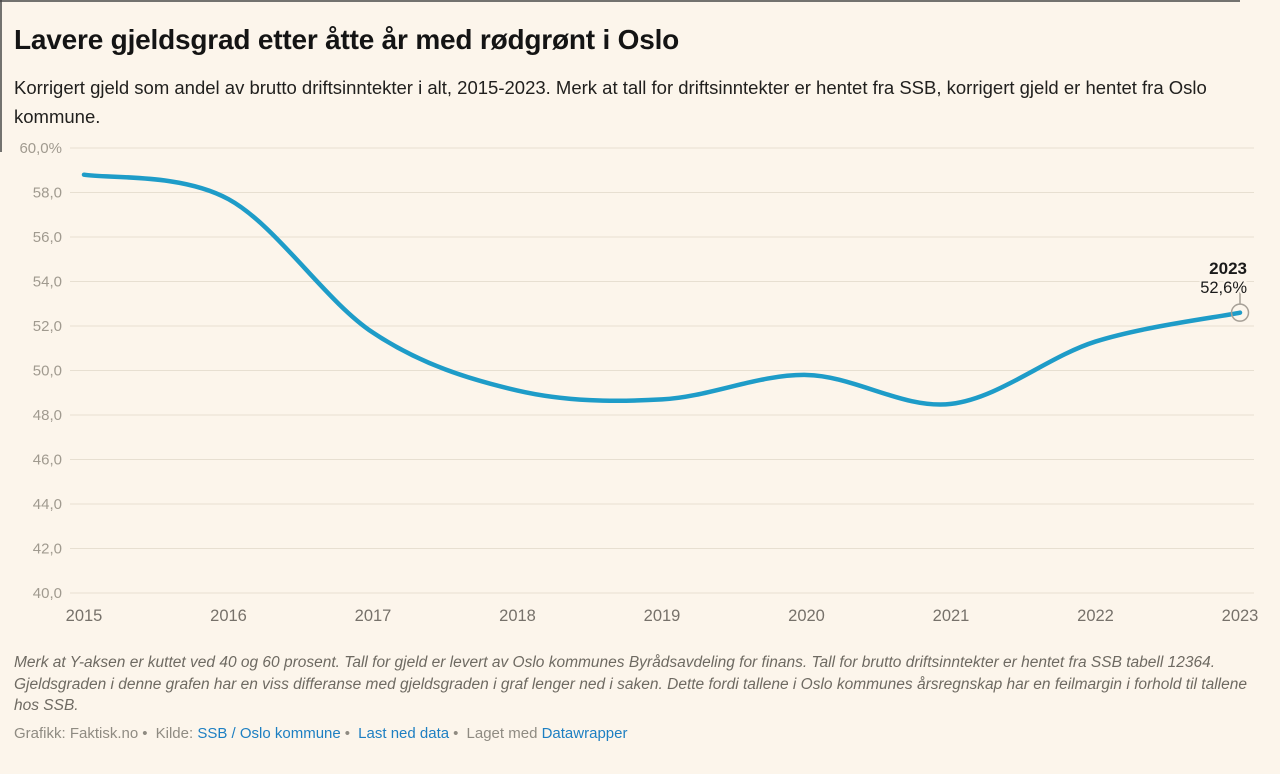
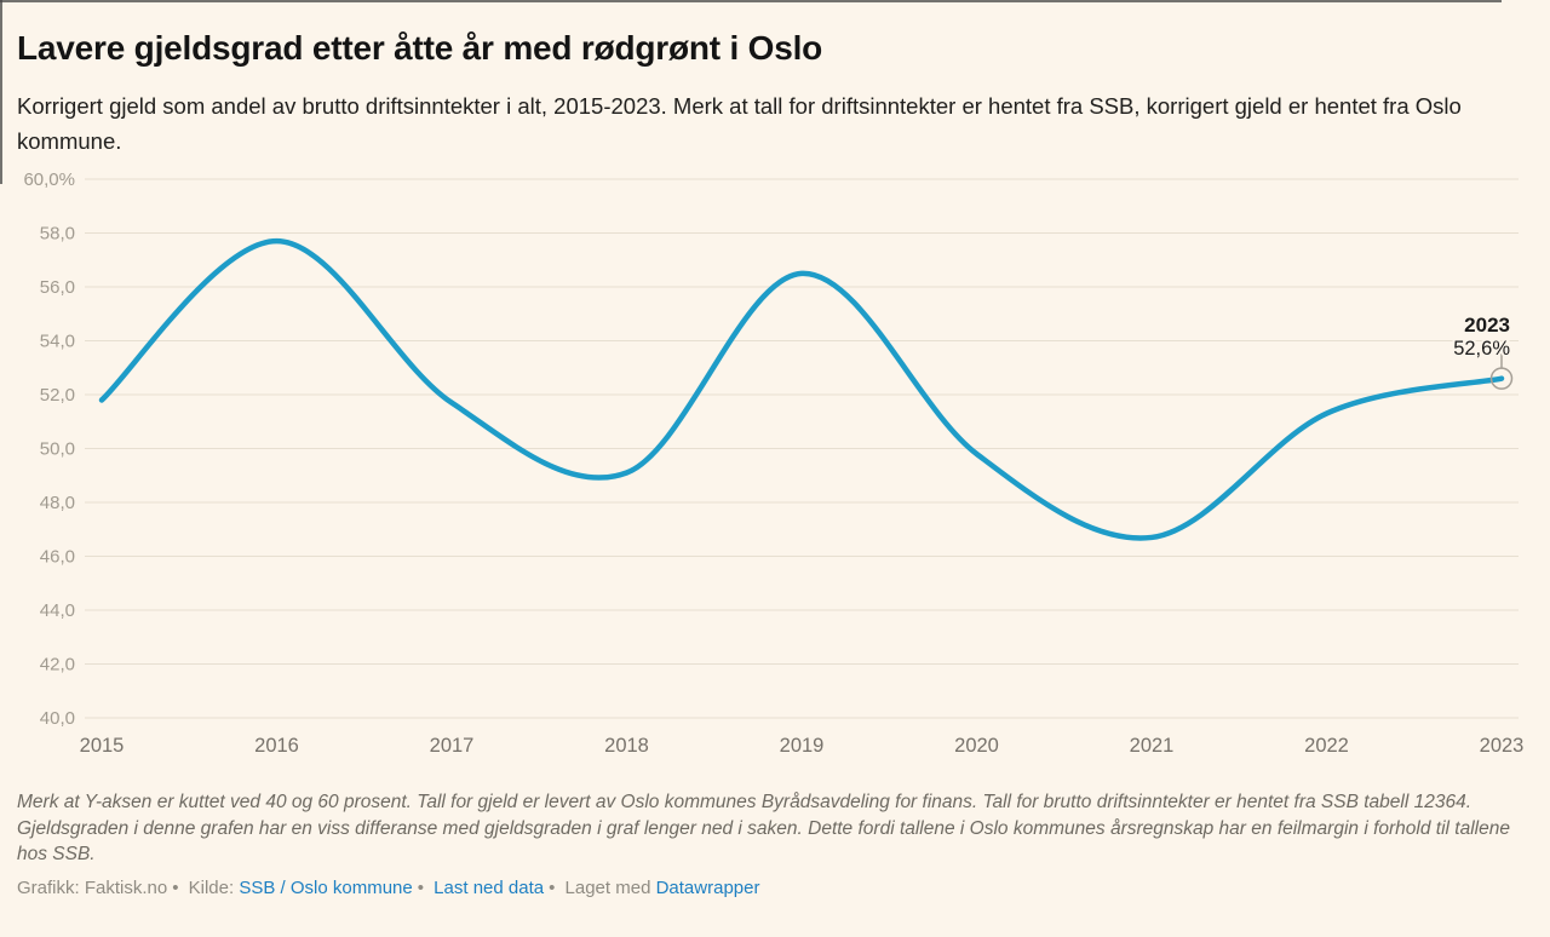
2015: 58,8% -> 51,8%
2019: 48,7% -> 56,5%
2021: 48,5% -> 46,7%
